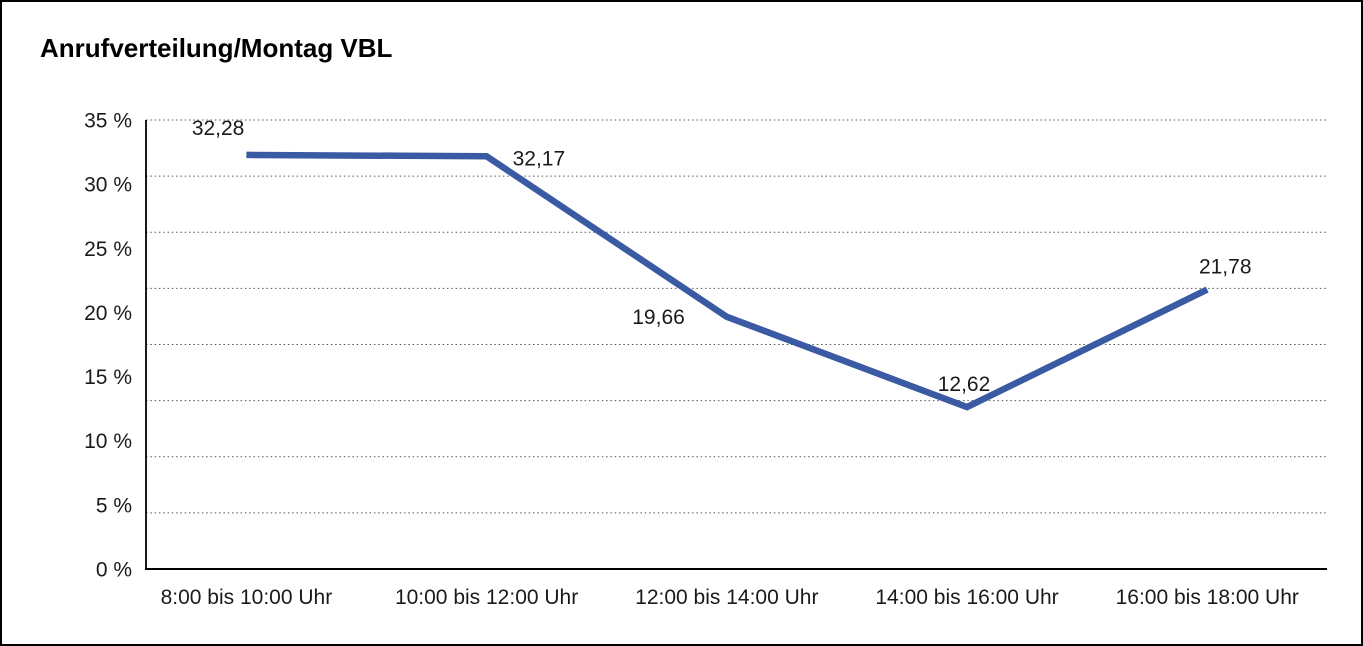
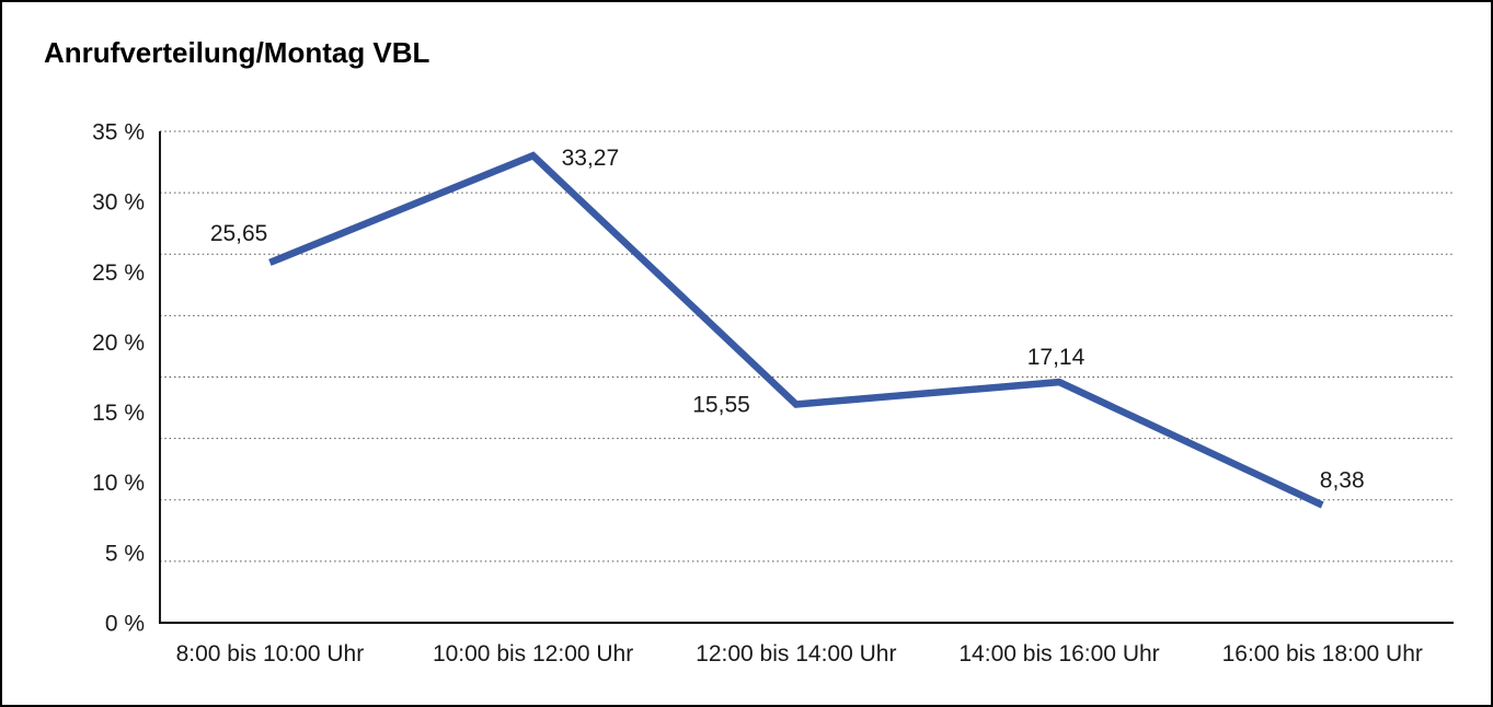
8:00 bis 10:00 Uhr: 32,28 -> 25,65
10:00 bis 12:00 Uhr: 32,17 -> 33,27
12:00 bis 14:00 Uhr: 19,66 -> 15,55
14:00 bis 16:00 Uhr: 12,62 -> 17,14
16:00 bis 18:00 Uhr: 21,78 -> 8,38
